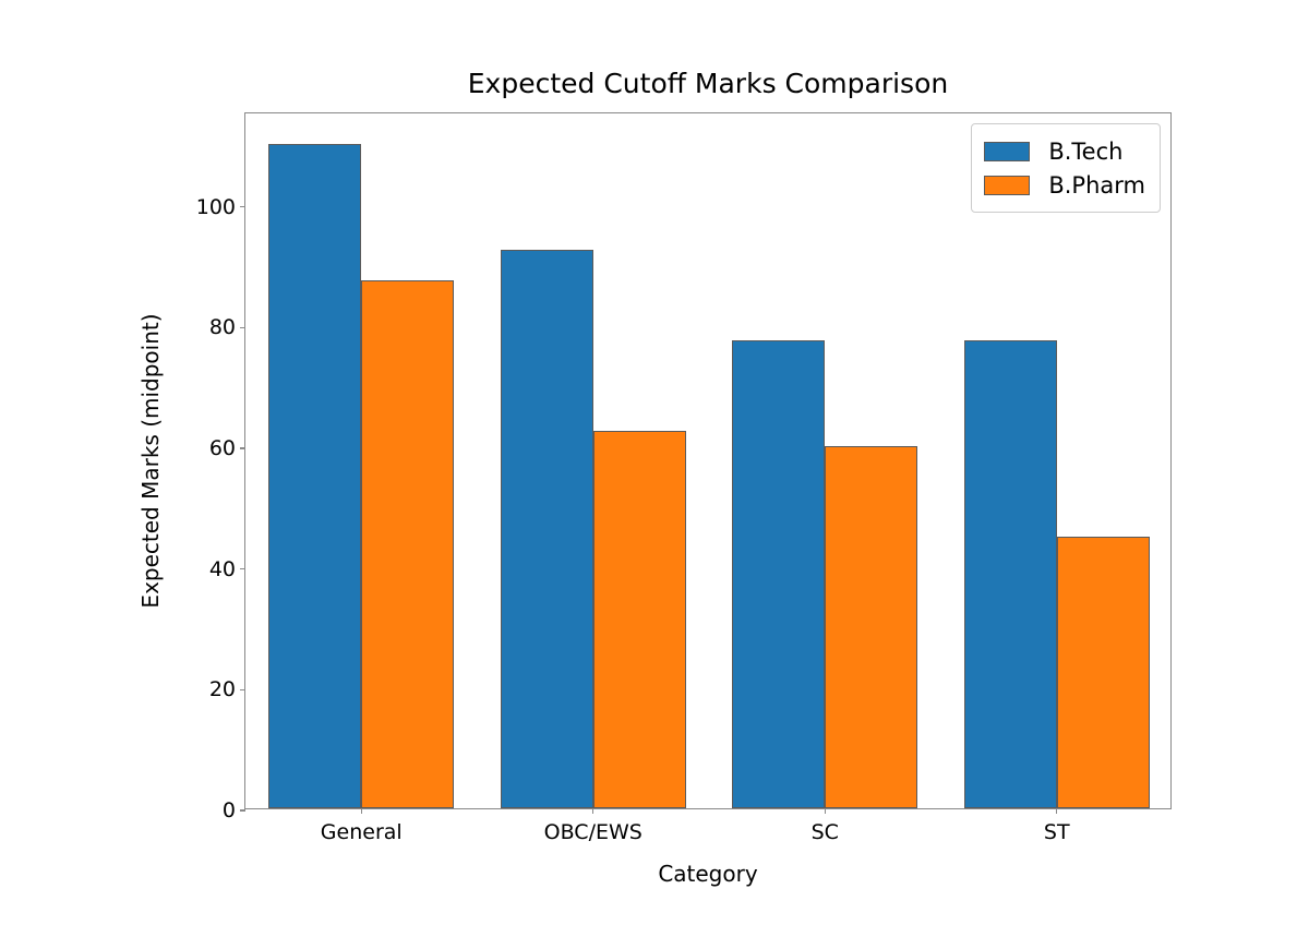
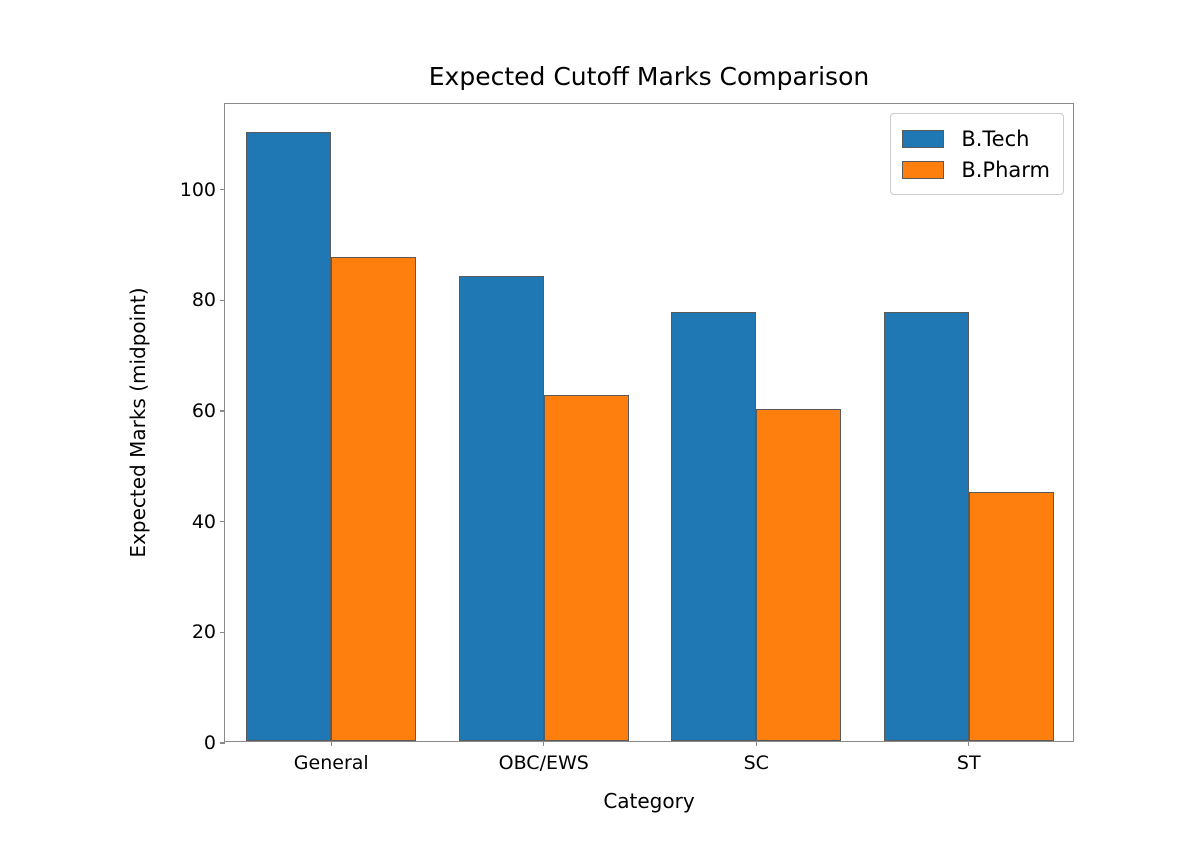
B.Tech/OBC/EWS: 92 -> 84
